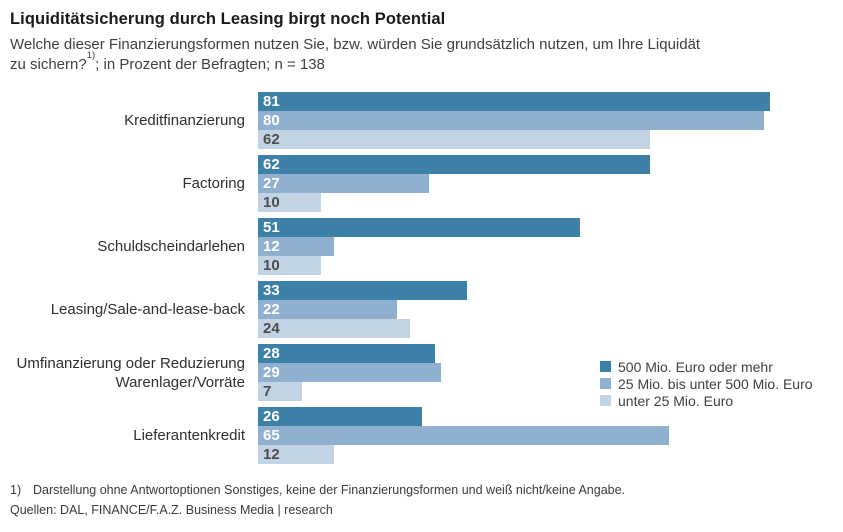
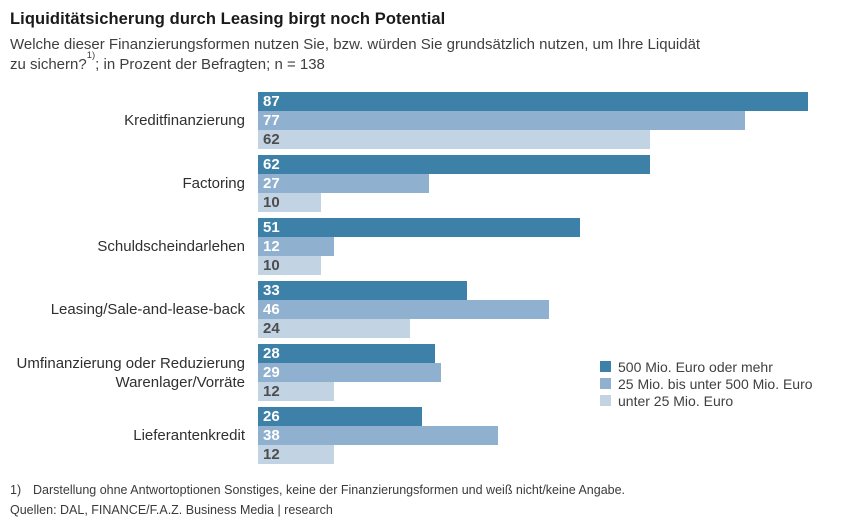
500 Mio. Euro oder mehr/Kreditfinanzierung: 81 -> 87
25 Mio. bis unter 500 Mio. Euro/Kreditfinanzierung: 80 -> 77
25 Mio. bis unter 500 Mio. Euro/Leasing/Sale-and-lease-back: 22 -> 46
unter 25 Mio. Euro/Umfinanzierung oder Reduzierung Warenlager/Vorräte: 7 -> 12
25 Mio. bis unter 500 Mio. Euro/Lieferantenkredit: 65 -> 38
